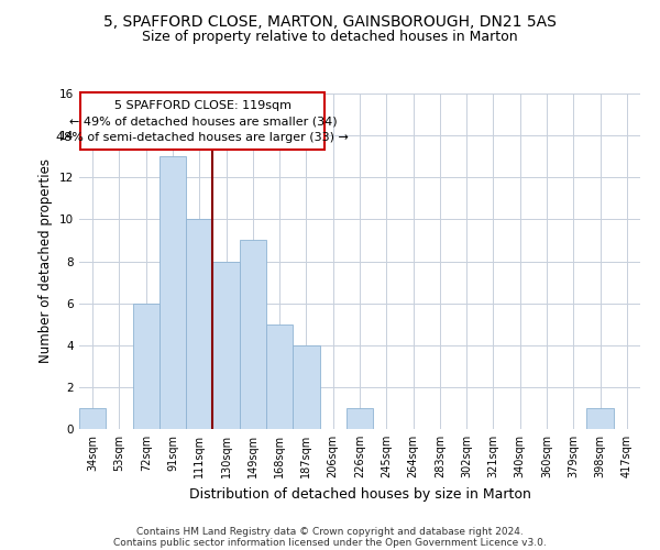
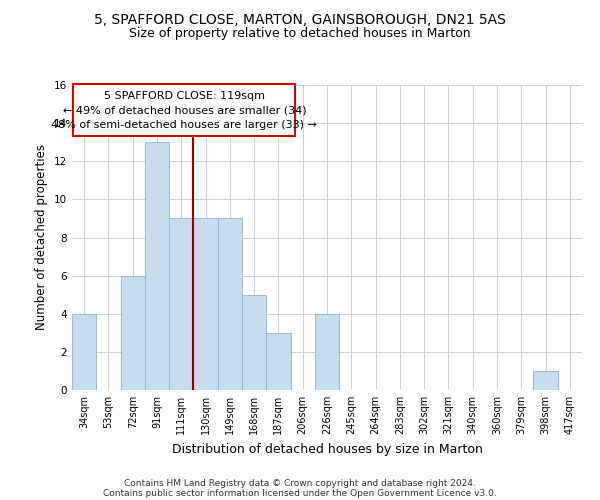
34sqm: 1 -> 4
111sqm: 10 -> 9
130sqm: 8 -> 9
187sqm: 4 -> 3
226sqm: 1 -> 4
